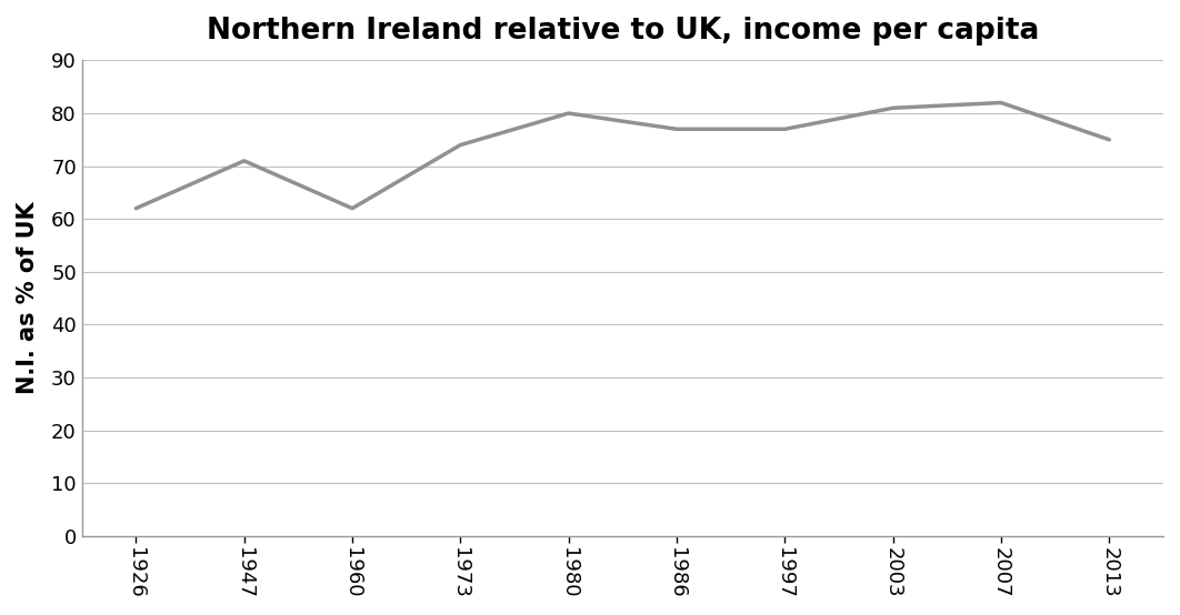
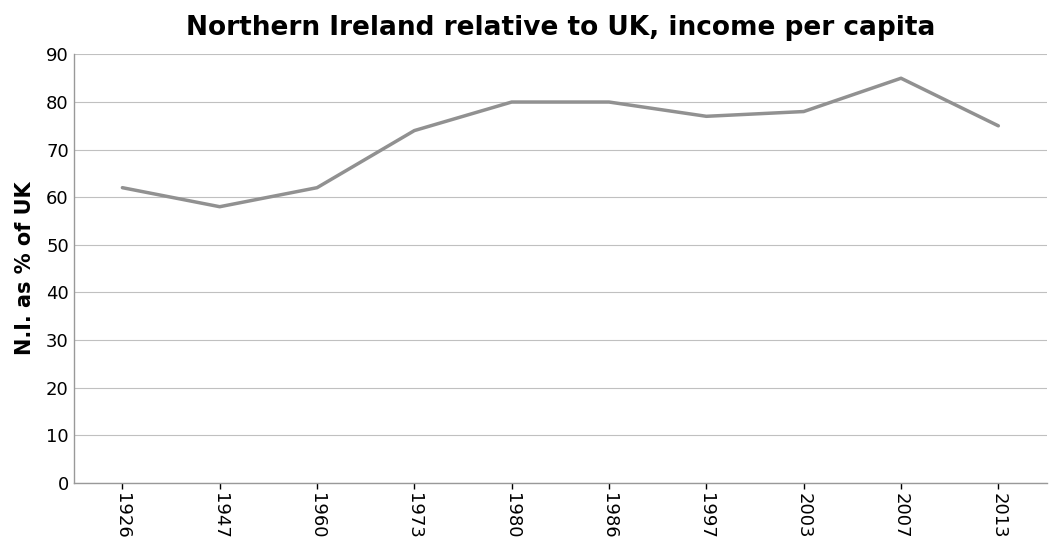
1947: 71 -> 58
1986: 77 -> 80
2003: 81 -> 78
2007: 82 -> 85
